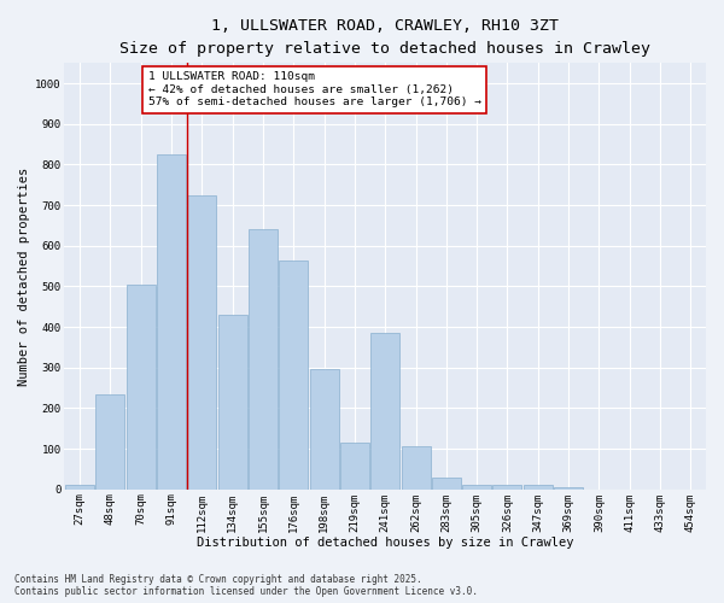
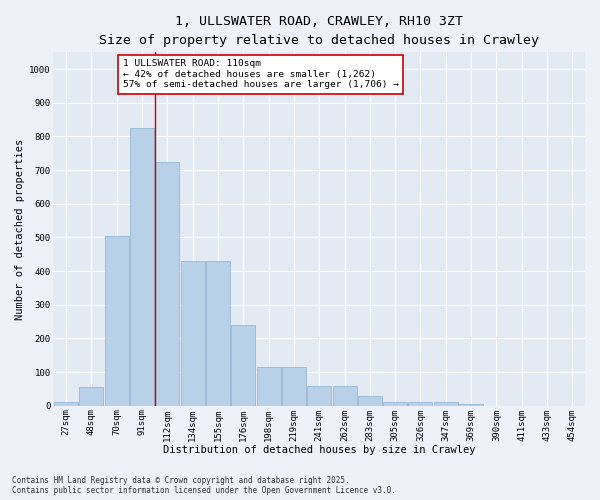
48sqm: 235 -> 55
155sqm: 640 -> 430
176sqm: 565 -> 240
198sqm: 295 -> 115
241sqm: 385 -> 60
262sqm: 105 -> 60
